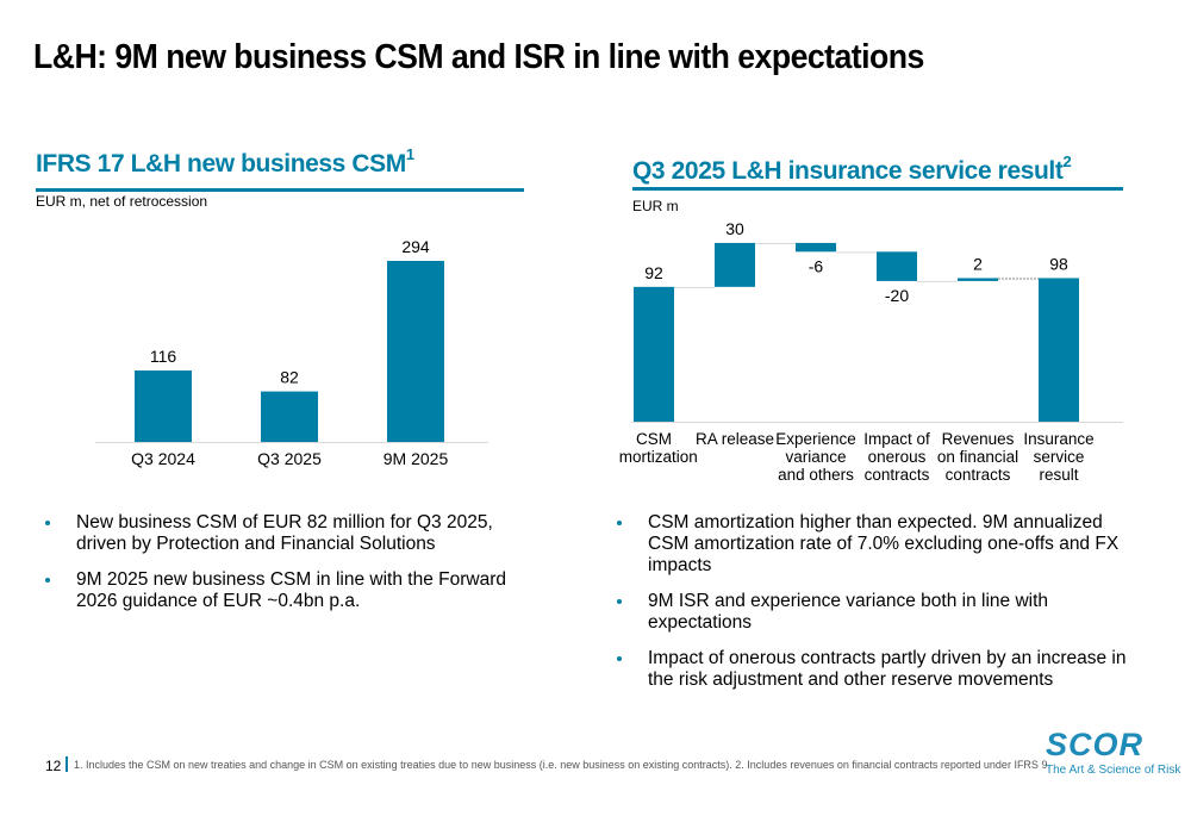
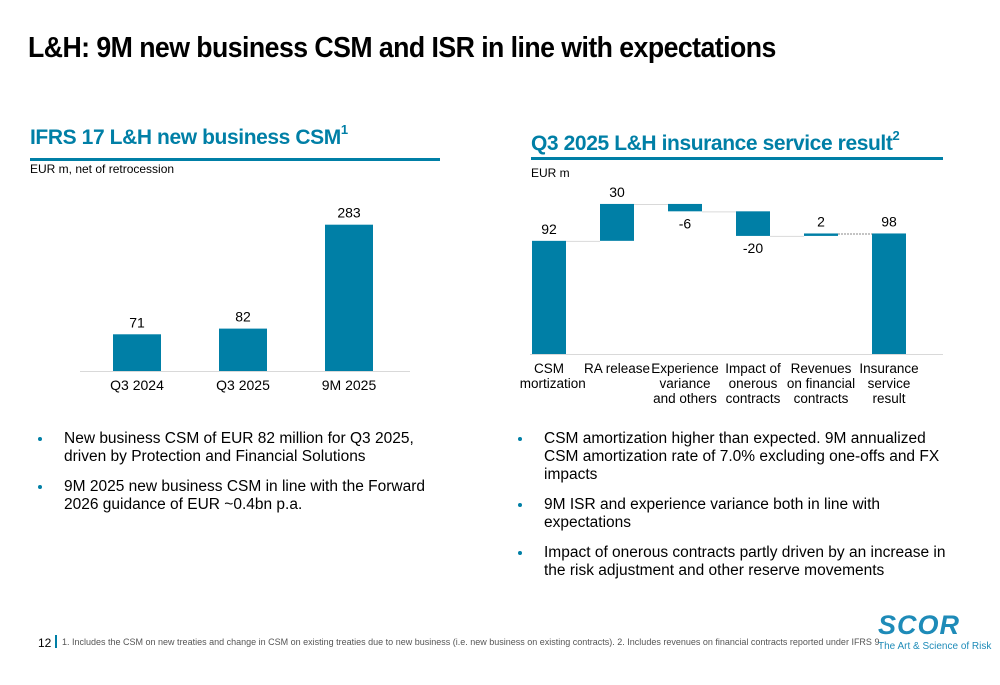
IFRS 17 L&H new business CSM/Q3 2024: 116 -> 71
IFRS 17 L&H new business CSM/9M 2025: 294 -> 283
